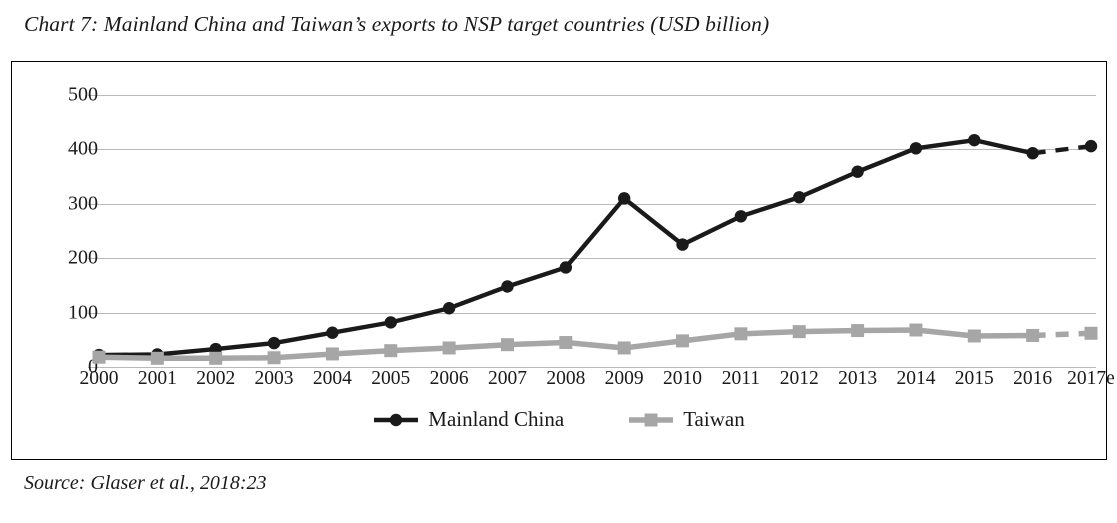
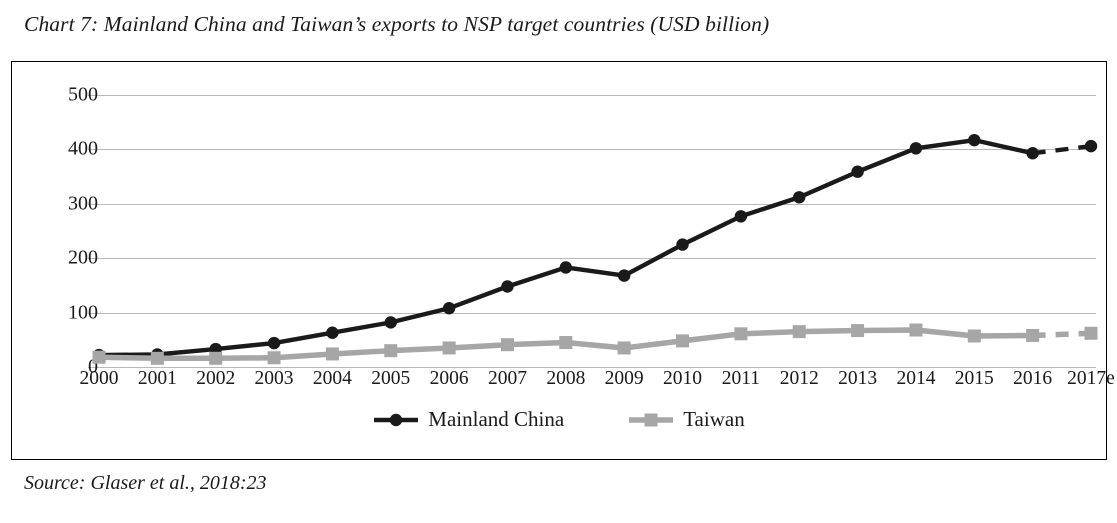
Mainland China/2009: 310 -> 170
